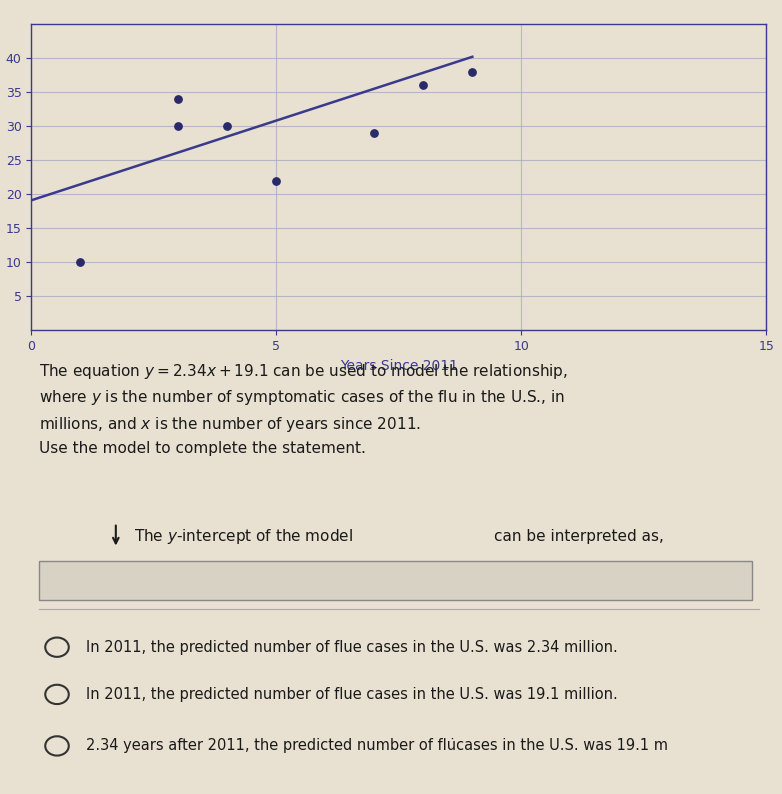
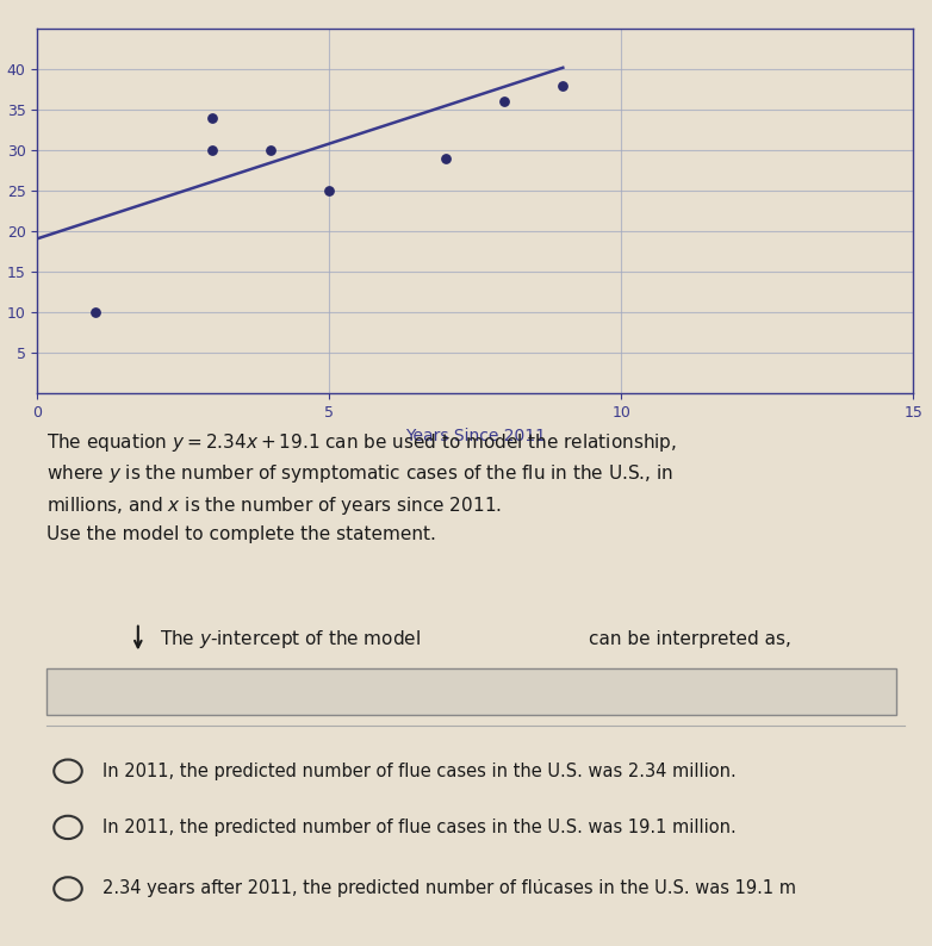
5: 22 -> 25
